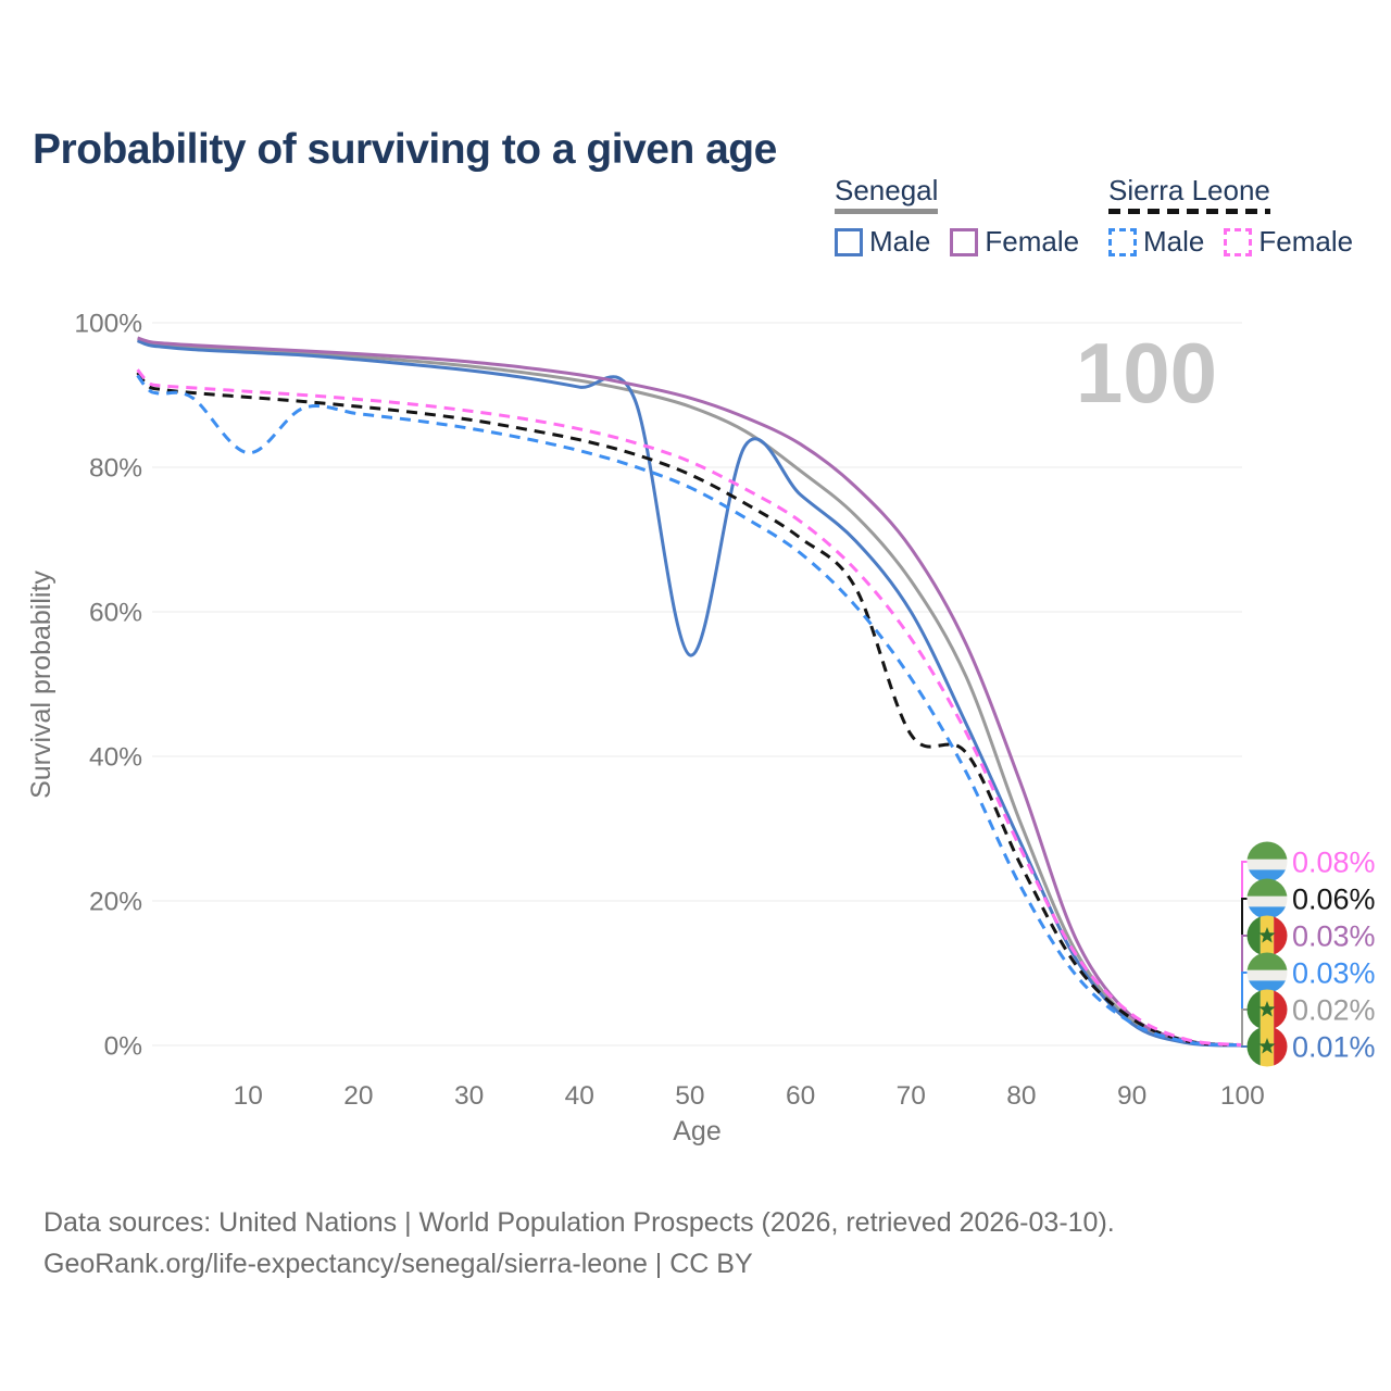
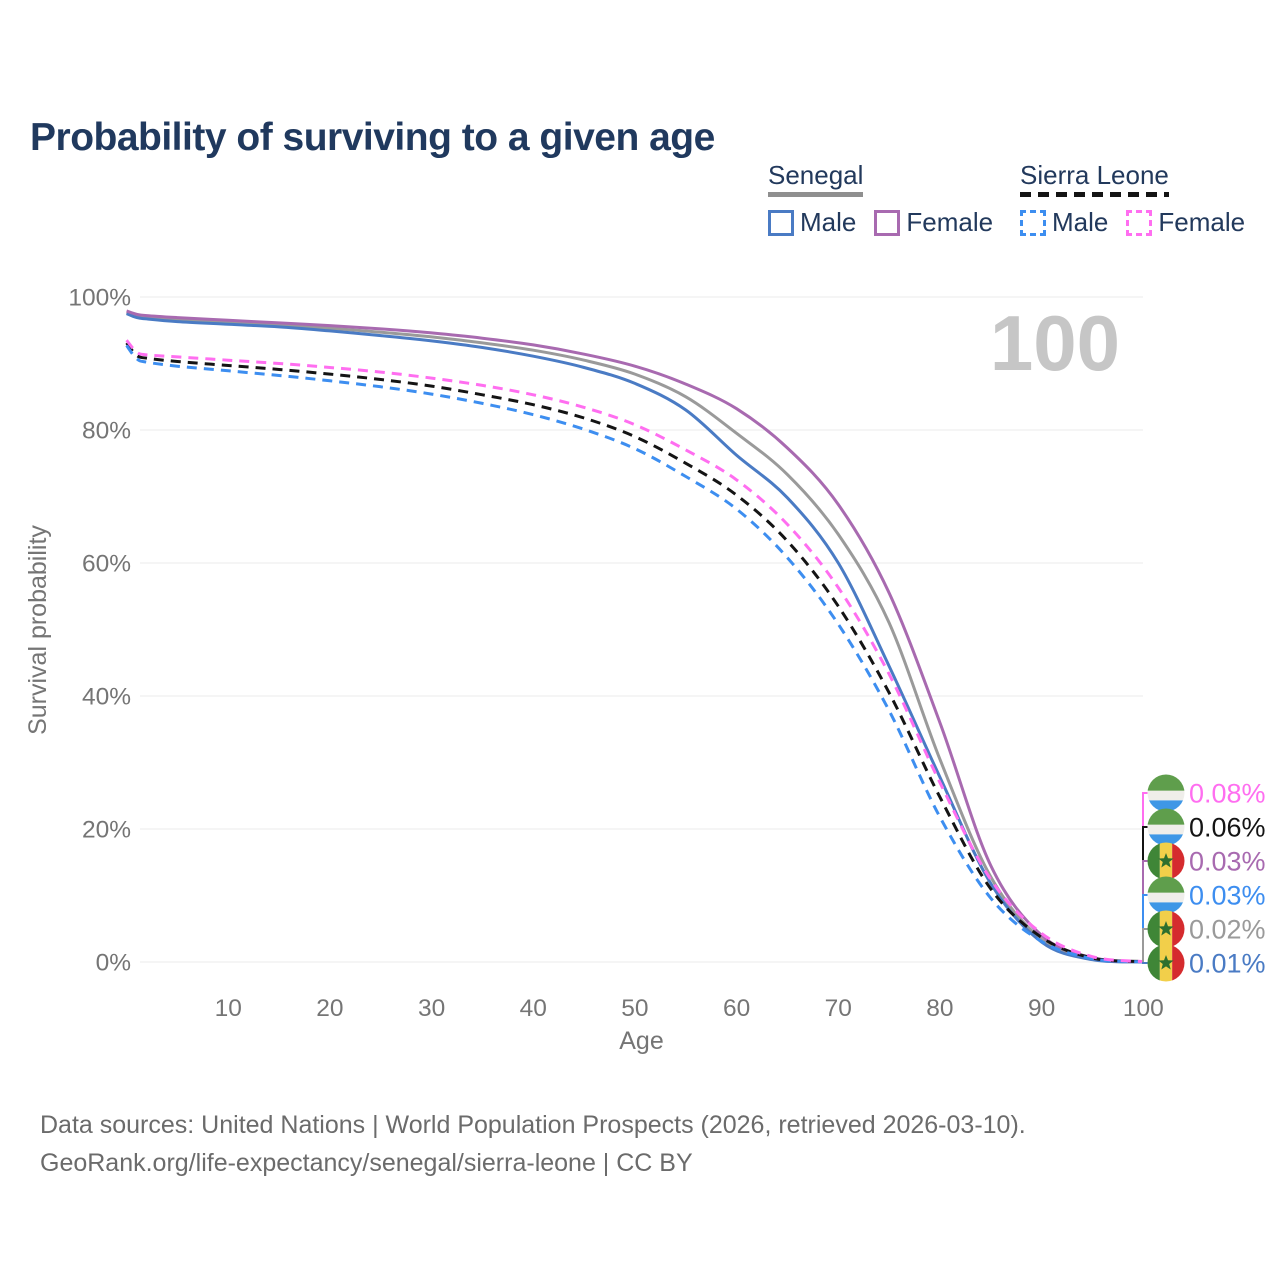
Sierra Leone Male/10: 82% -> 89%
Senegal Male/50: 54% -> 87%
Sierra Leone/70: 43% -> 54%
